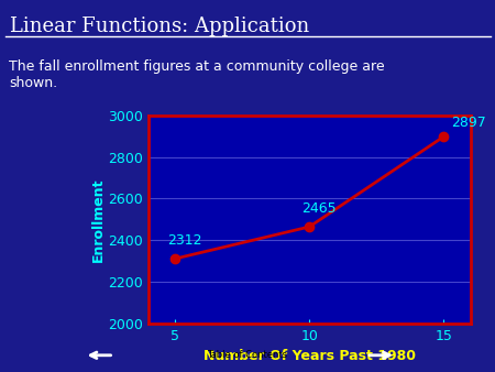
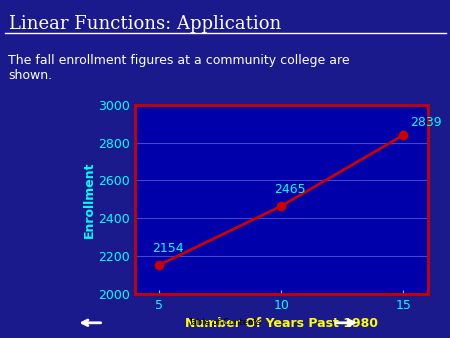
5: 2312 -> 2154
15: 2897 -> 2839
